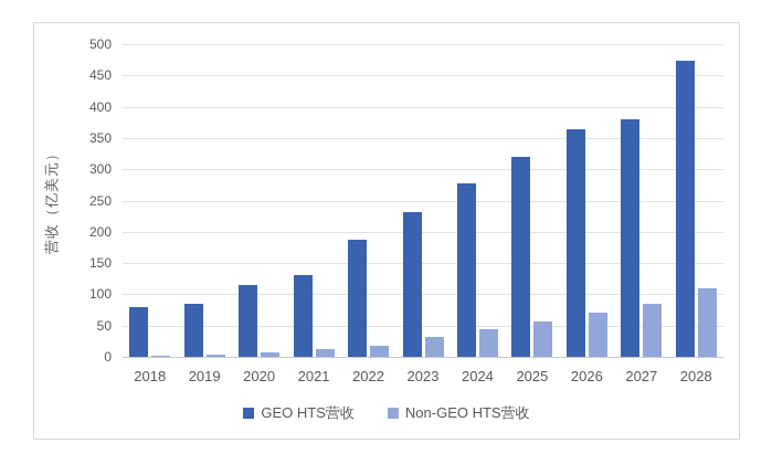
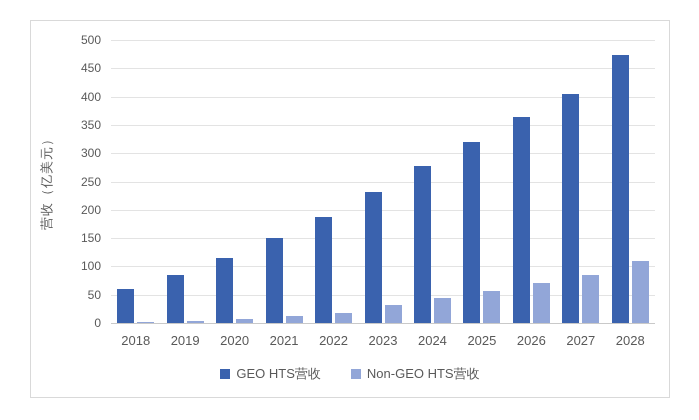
GEO HTS营收/2018: 80 -> 60
GEO HTS营收/2021: 130 -> 150
GEO HTS营收/2027: 380 -> 400
